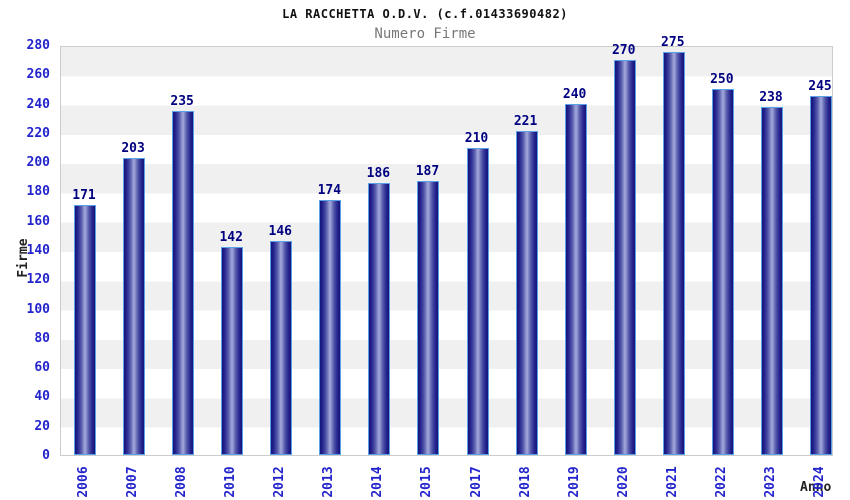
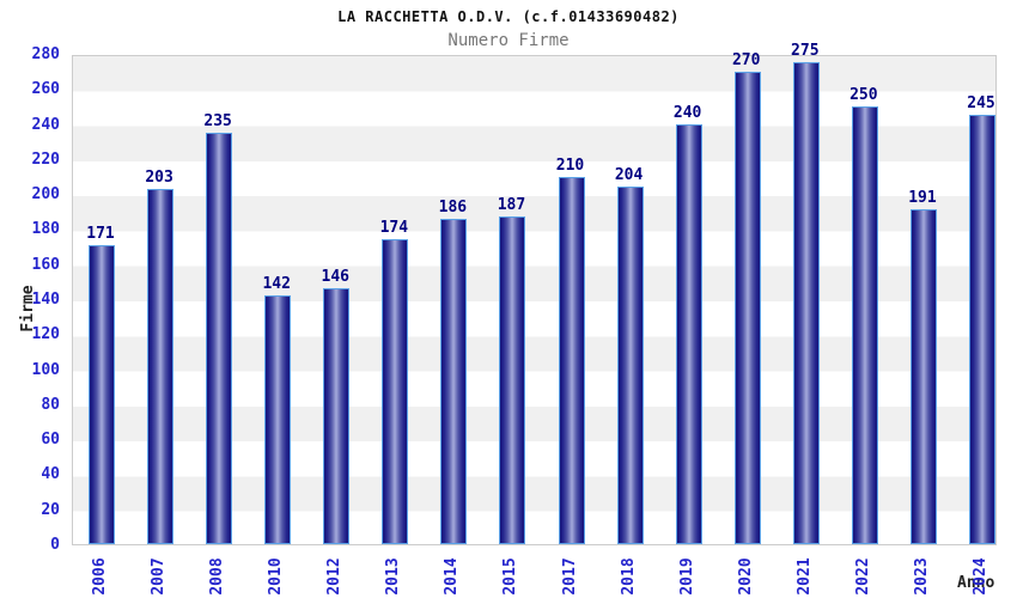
2018: 221 -> 204
2023: 238 -> 191
